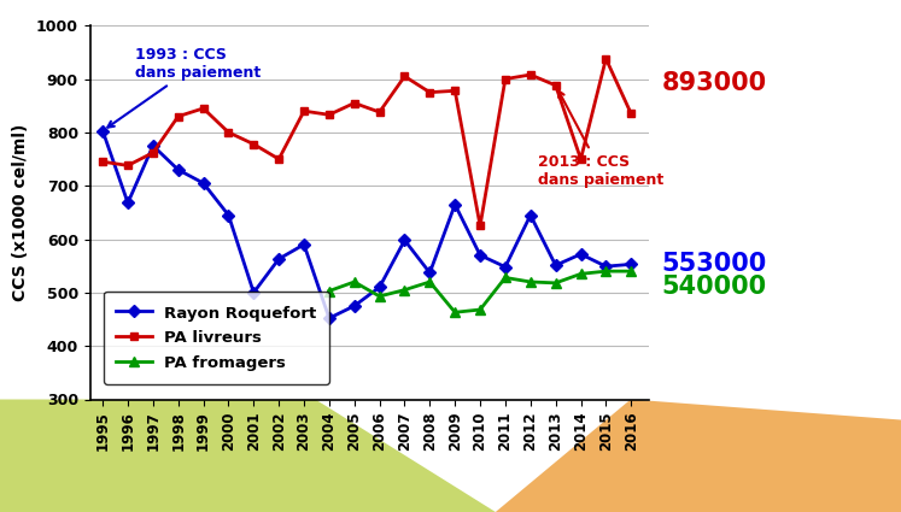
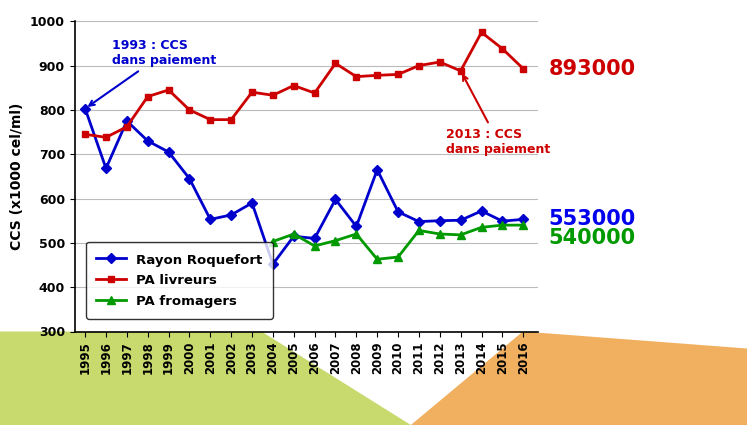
Rayon Roquefort/2001: 500 -> 553
PA livreurs/2002: 750 -> 778
Rayon Roquefort/2005: 475 -> 515
PA livreurs/2010: 625 -> 880
Rayon Roquefort/2012: 645 -> 550
PA livreurs/2014: 750 -> 975
PA livreurs/2016: 835 -> 893
